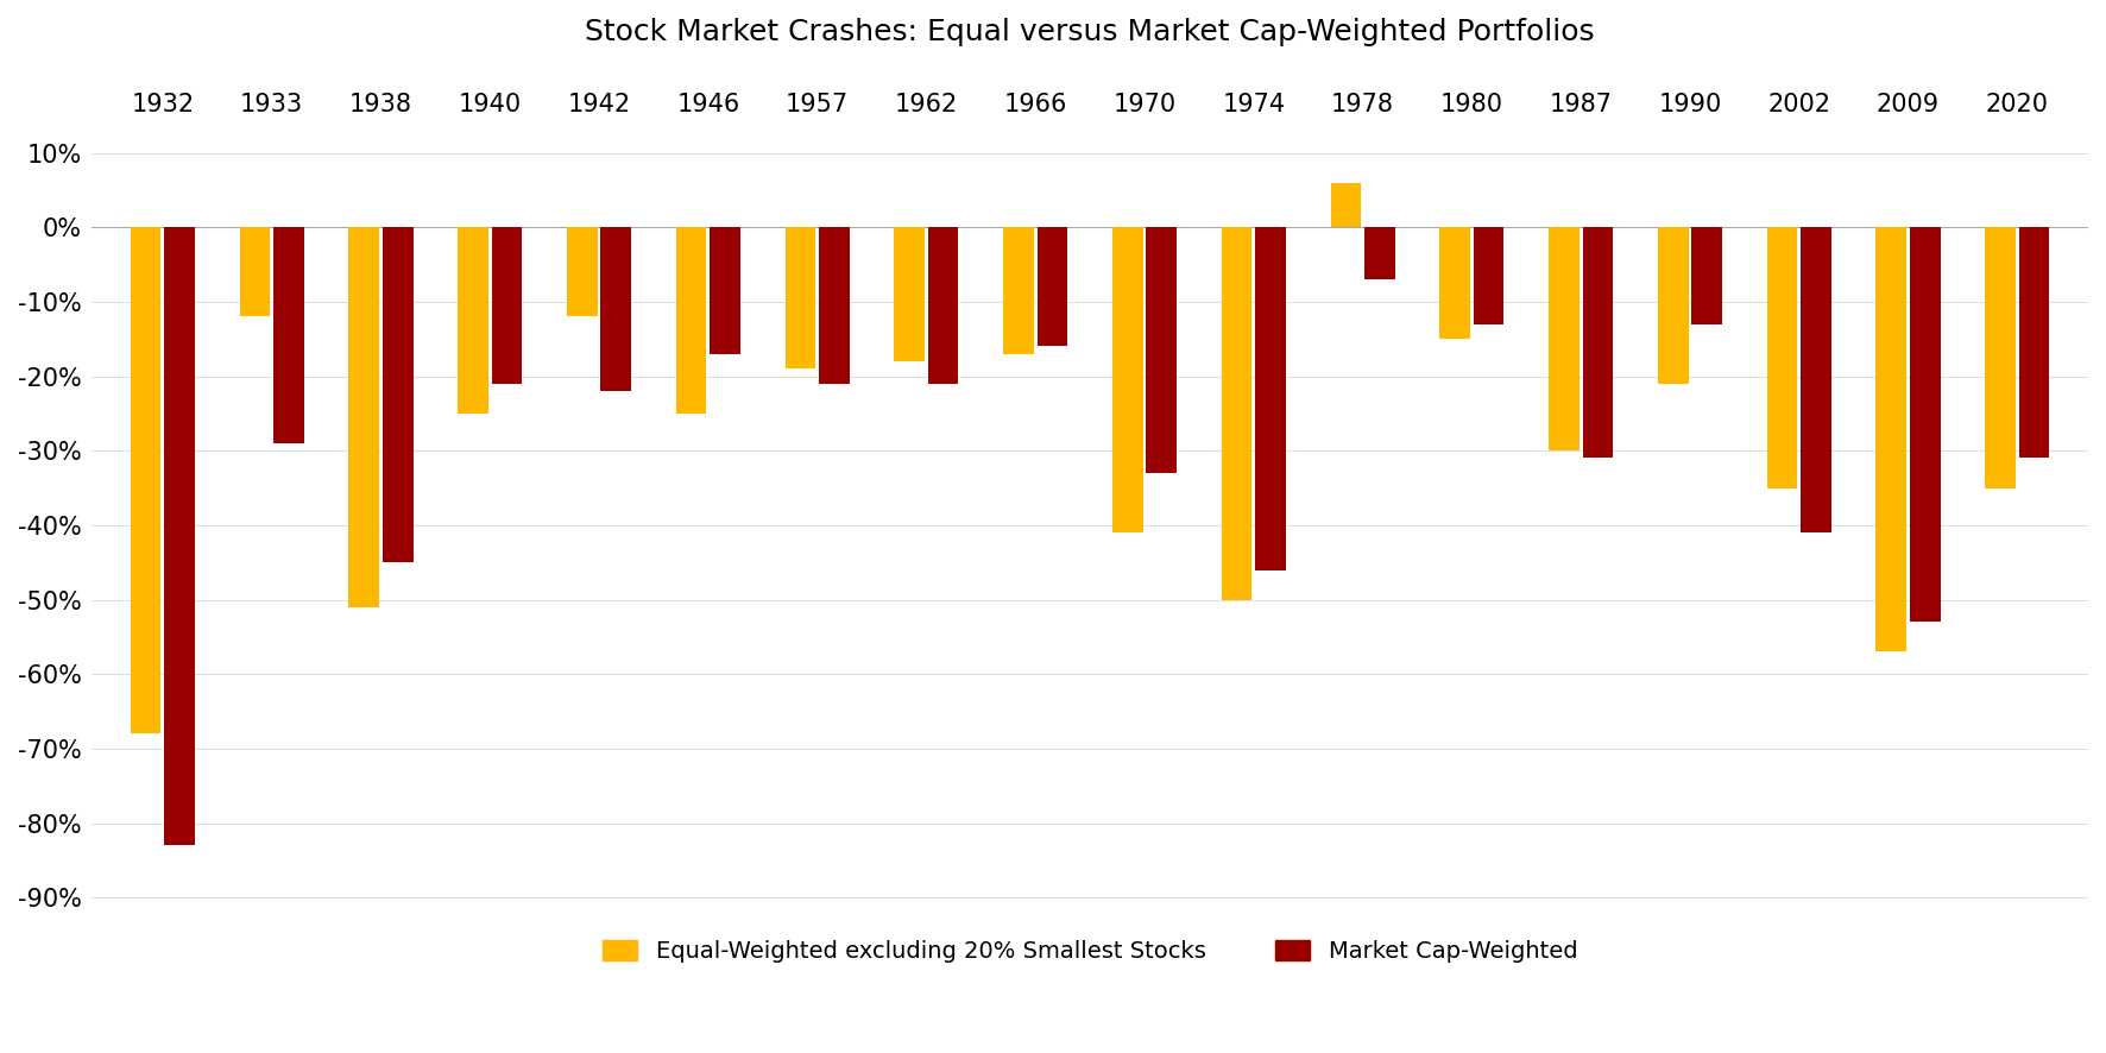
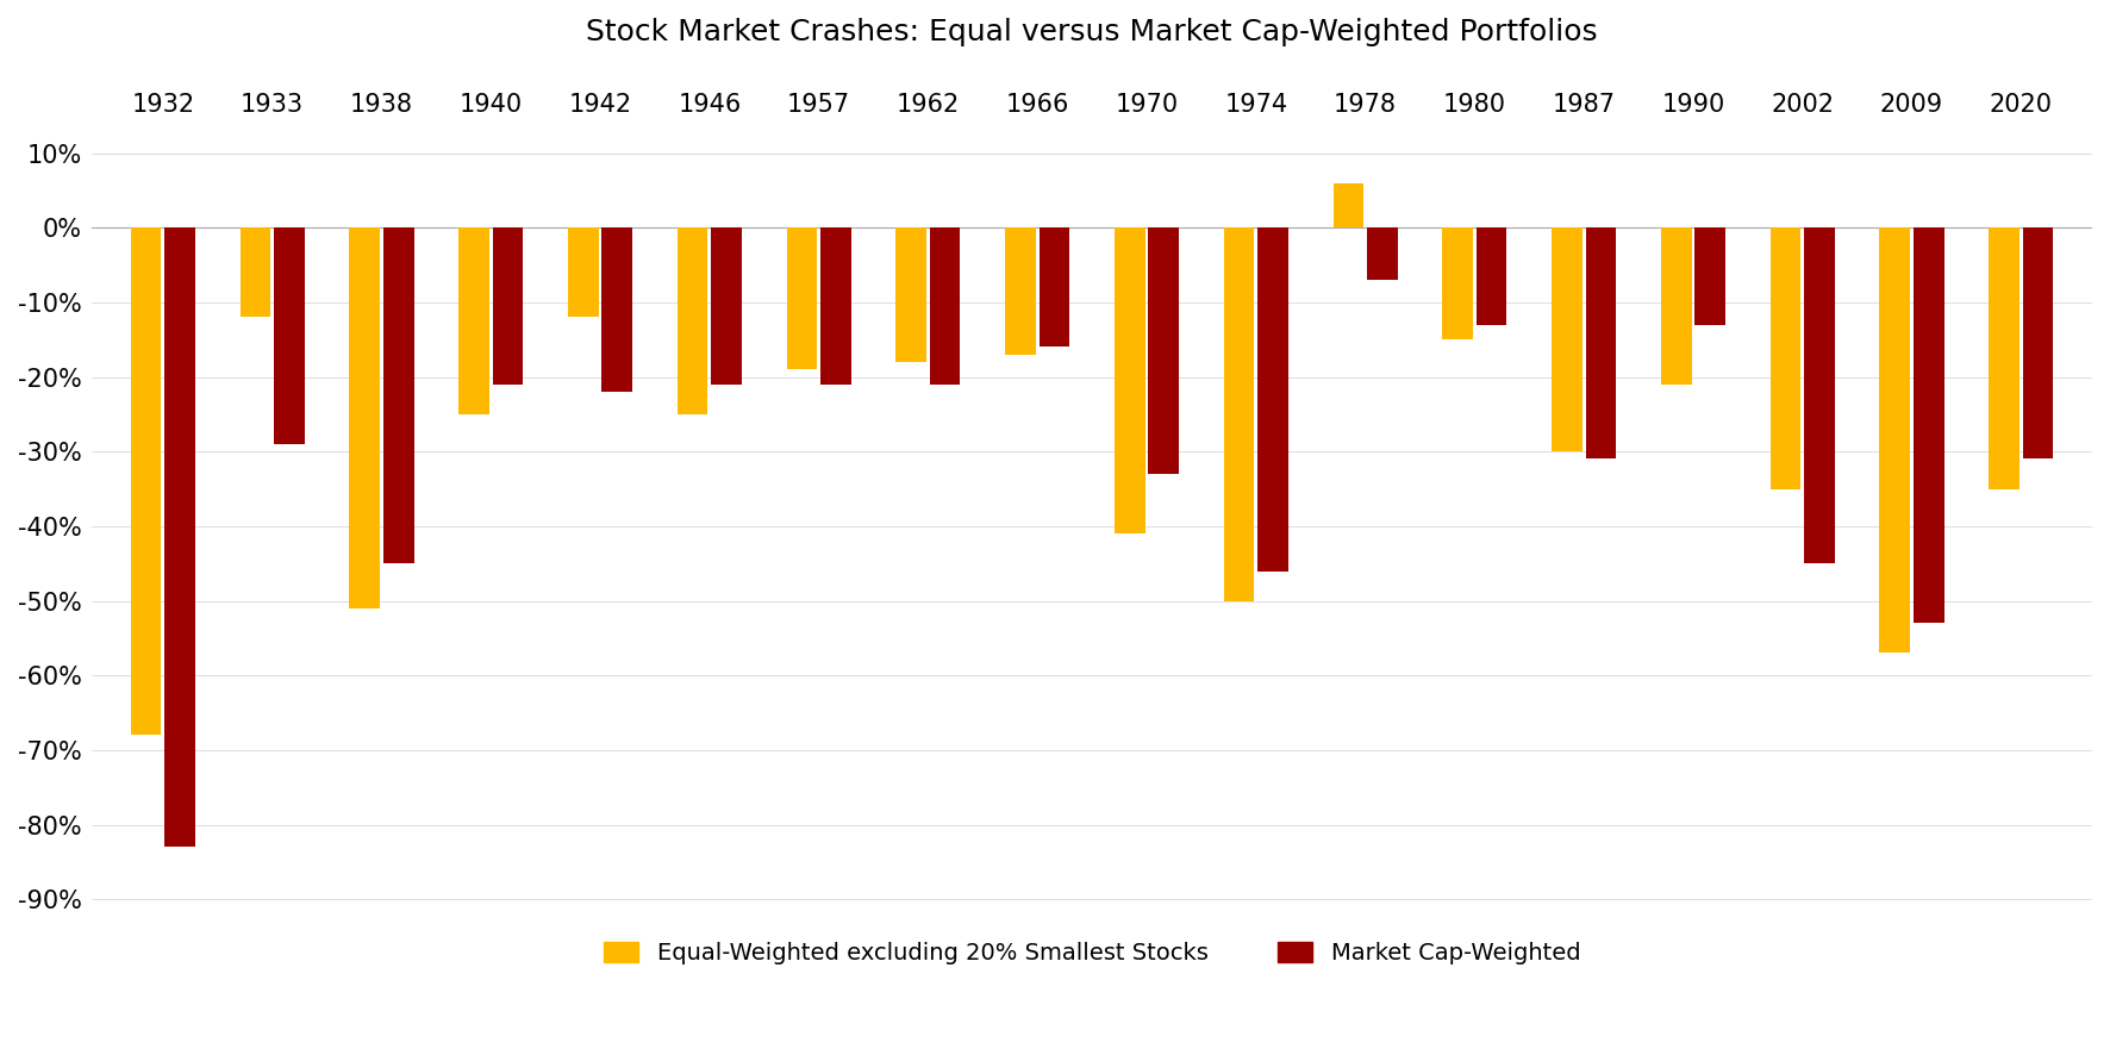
Market Cap-Weighted/1946: -17% -> -21%
Market Cap-Weighted/2002: -41% -> -45%
